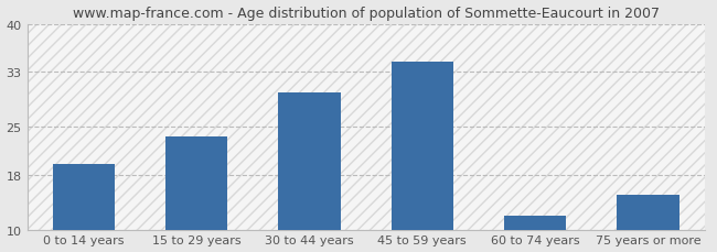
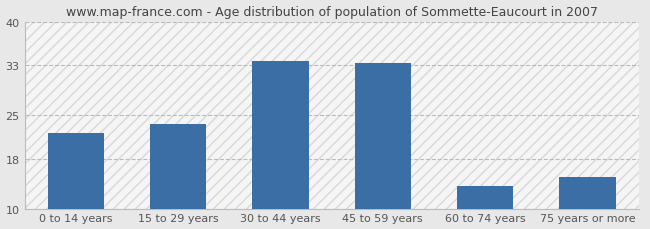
0 to 14 years: 19.5 -> 22.2
30 to 44 years: 30.0 -> 33.6
45 to 59 years: 34.5 -> 33.4
60 to 74 years: 12.0 -> 13.6
